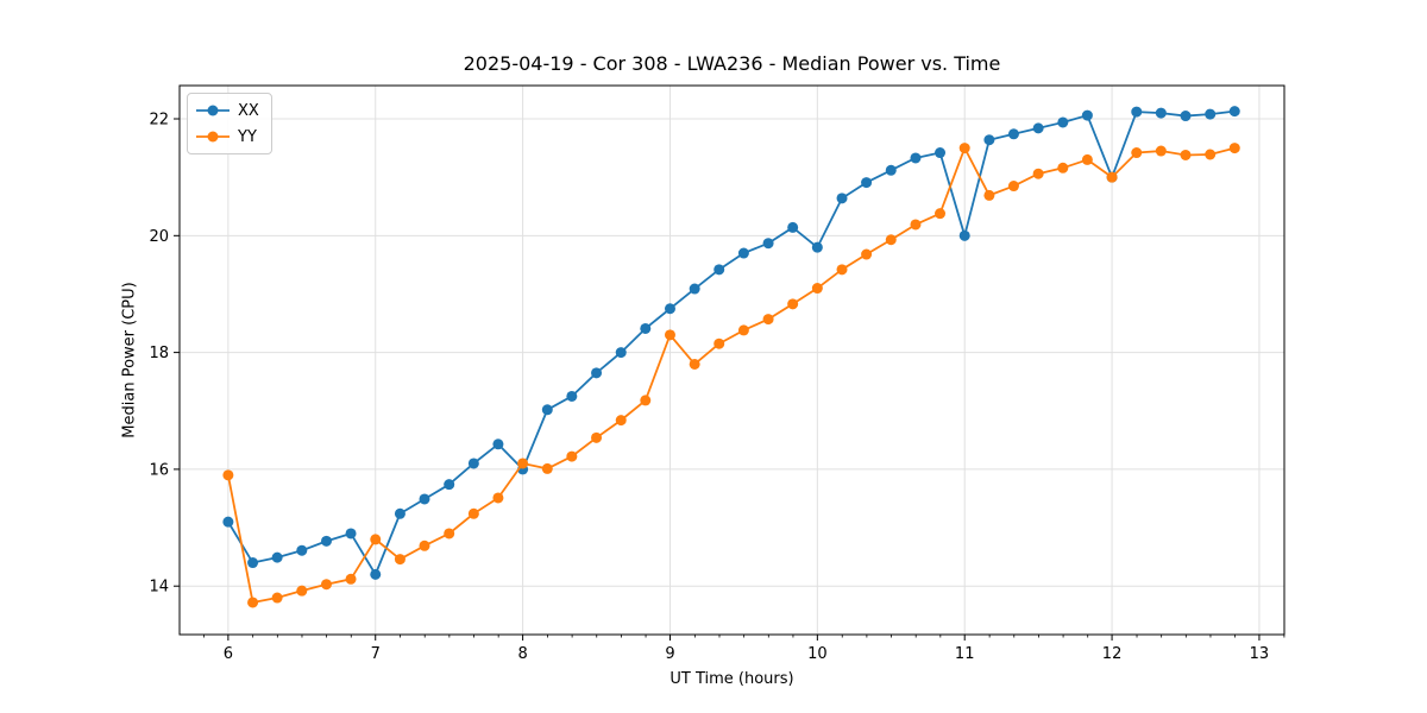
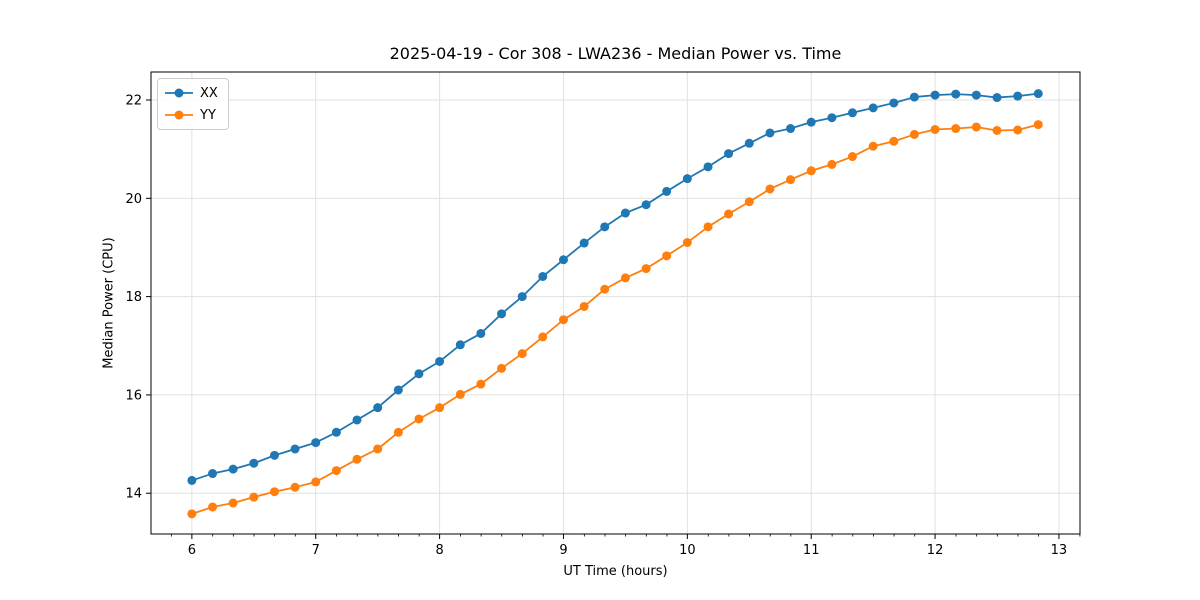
XX/6: 15.1 -> 14.3
YY/6: 15.9 -> 13.6
XX/7: 14.2 -> 15.0
YY/7: 14.8 -> 14.2
XX/8: 16.0 -> 16.7
YY/8: 16.1 -> 15.7
YY/9: 18.3 -> 17.5
XX/10: 19.8 -> 20.4
XX/11: 20.0 -> 21.6
YY/11: 21.5 -> 20.6
XX/12: 21.0 -> 22.1
YY/12: 21.0 -> 21.4
